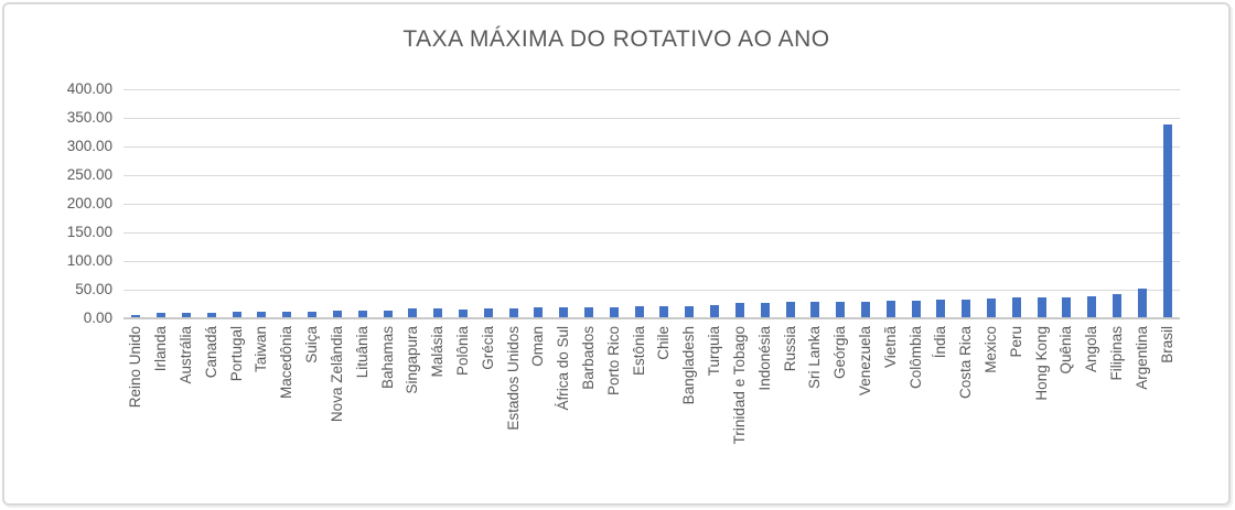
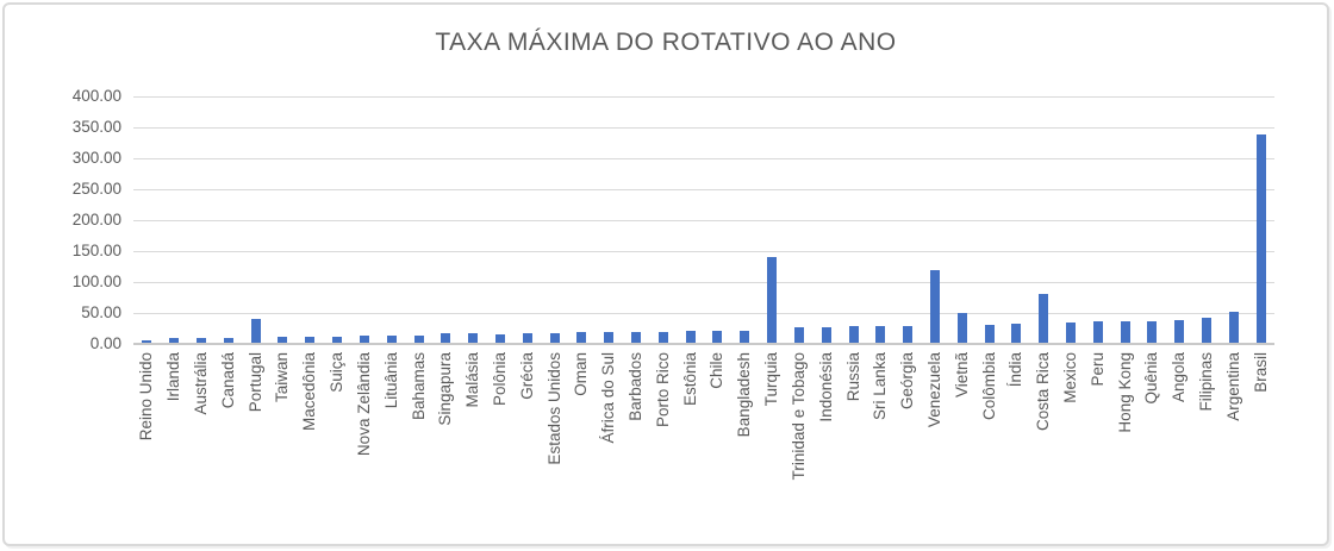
Portugal: 10 -> 40
Turquia: 20 -> 140
Venezuela: 30 -> 120
Vietnã: 30 -> 50
Costa Rica: 30 -> 80
